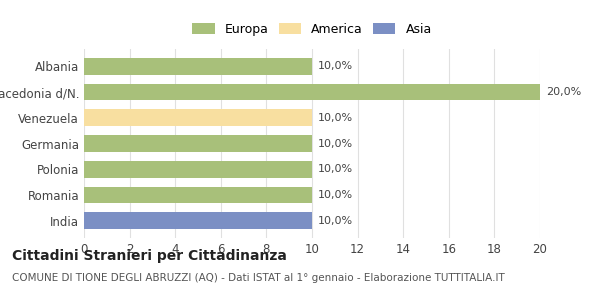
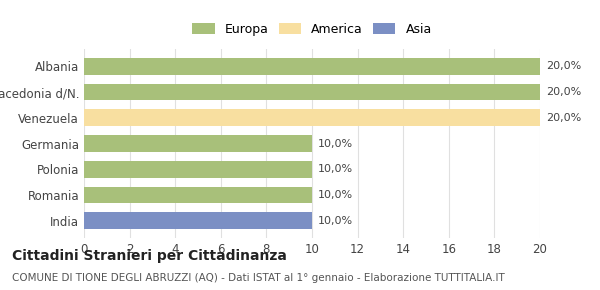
Albania: 10,0% -> 20,0%
Venezuela: 10,0% -> 20,0%
